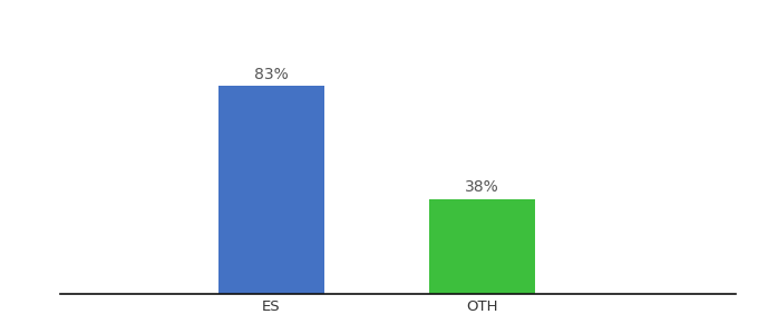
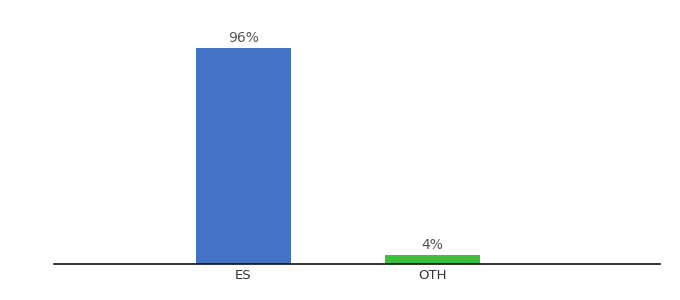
ES: 83% -> 96%
OTH: 38% -> 4%
